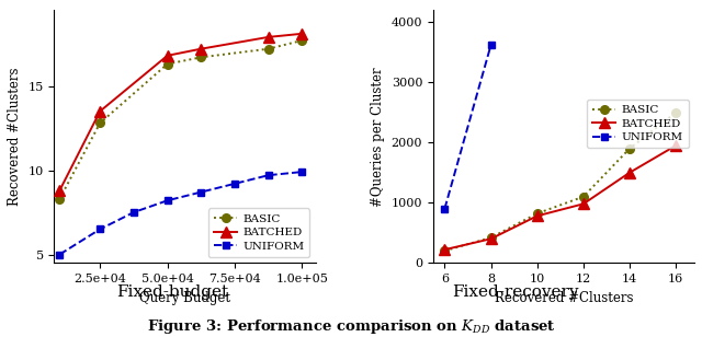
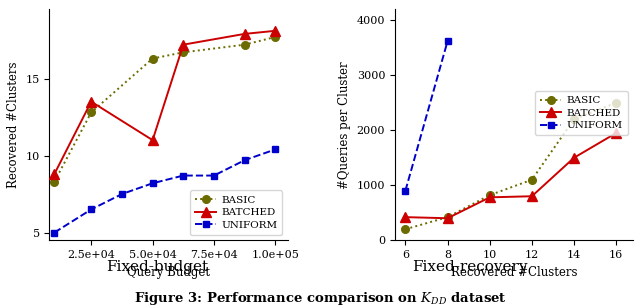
BATCHED/5.0e+04: 16.8 -> 11.0
UNIFORM/7.5e+04: 9.2 -> 8.7
UNIFORM/1.0e+05: 9.9 -> 10.4
BATCHED/6: 220 -> 420
BATCHED/12: 980 -> 800
BASIC/14: 1900 -> 2200
